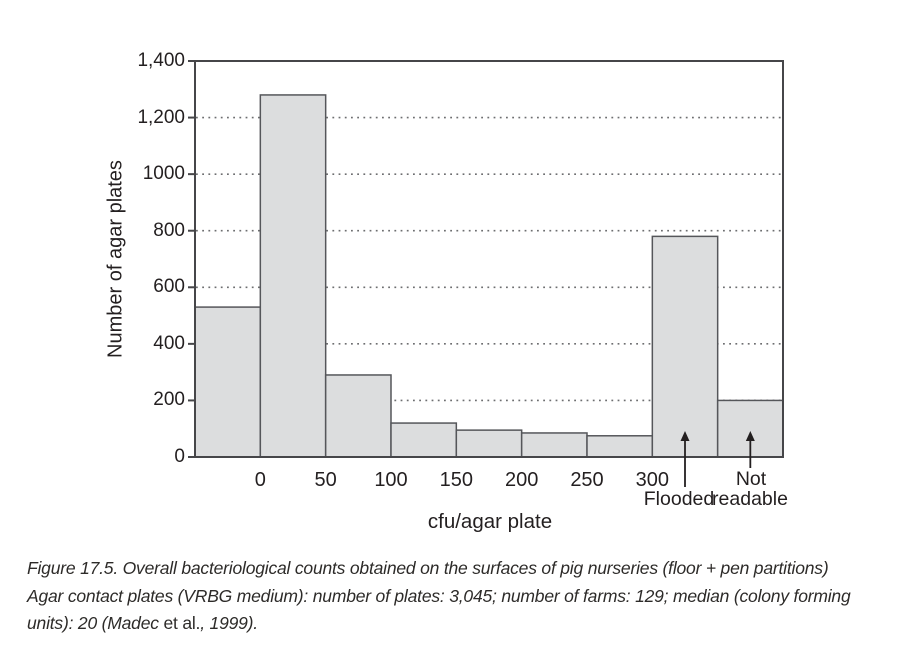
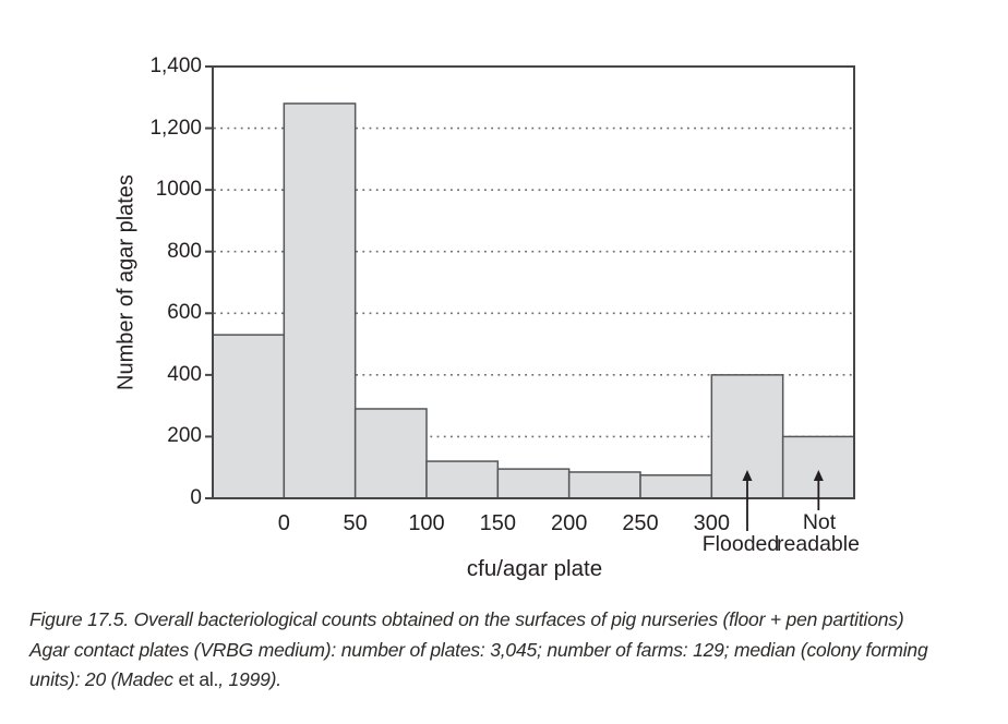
Flooded: 780 -> 400
